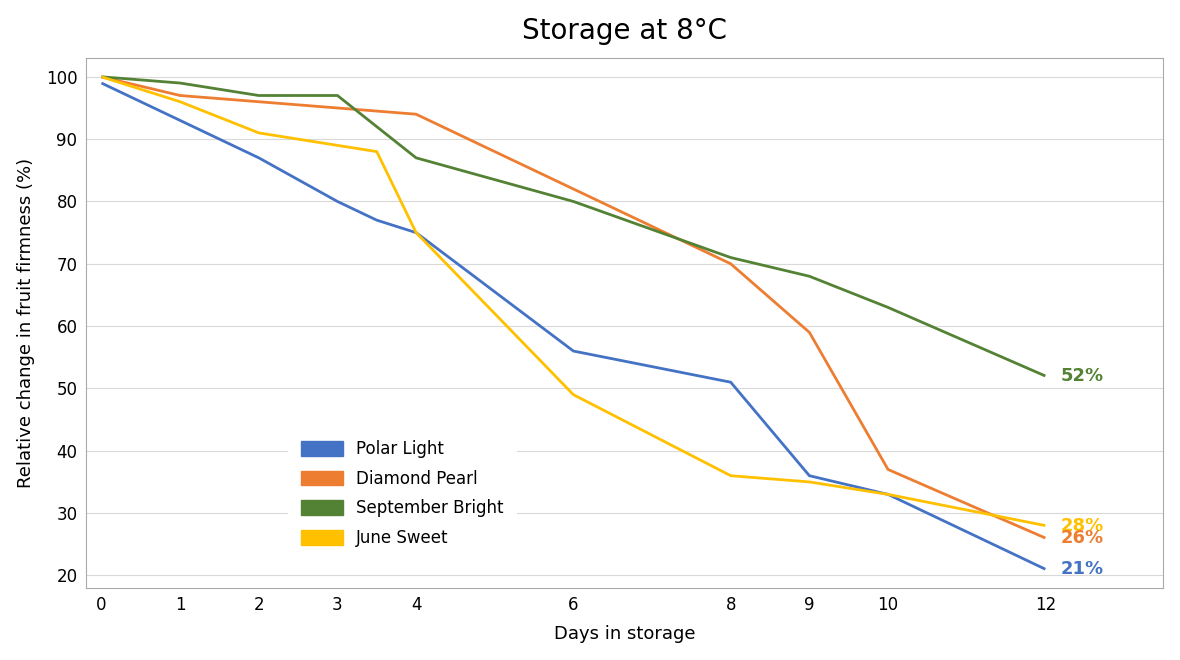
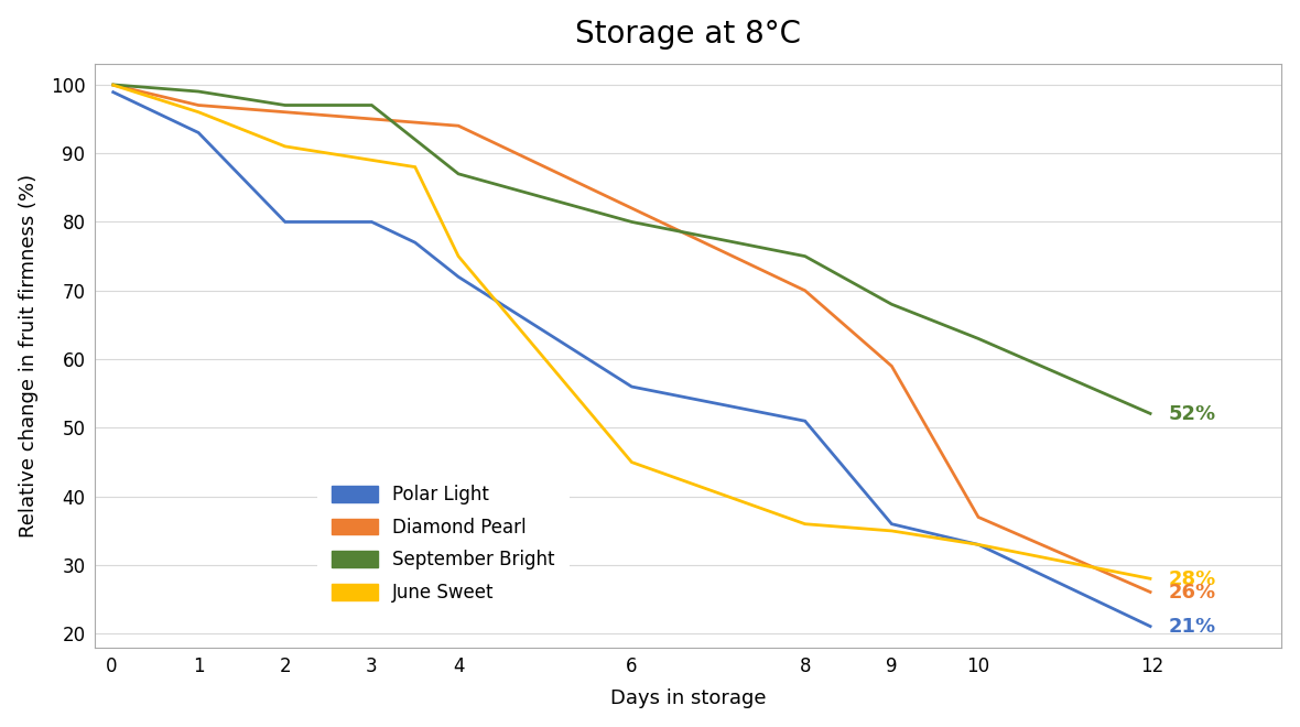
Polar Light/2: 87 -> 80
Polar Light/4: 75 -> 72
June Sweet/6: 49 -> 45
September Bright/8: 71 -> 75
